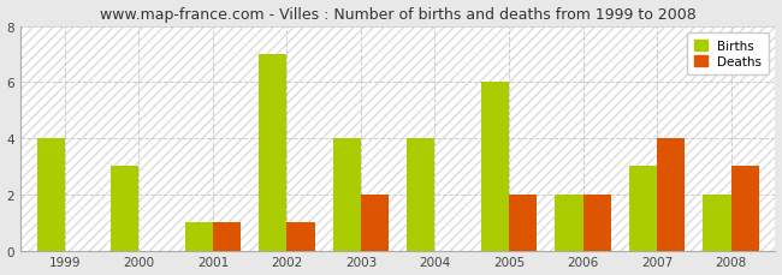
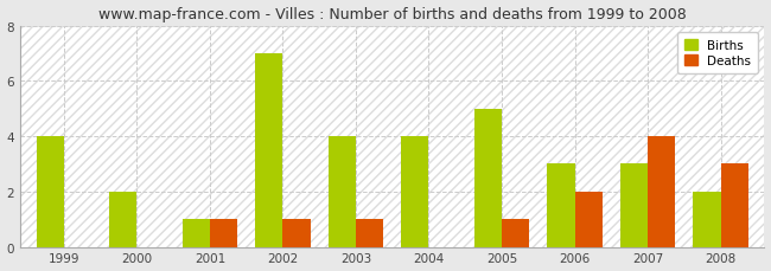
Births/2000: 3 -> 2
Deaths/2003: 2 -> 1
Births/2005: 6 -> 5
Deaths/2005: 2 -> 1
Births/2006: 2 -> 3
